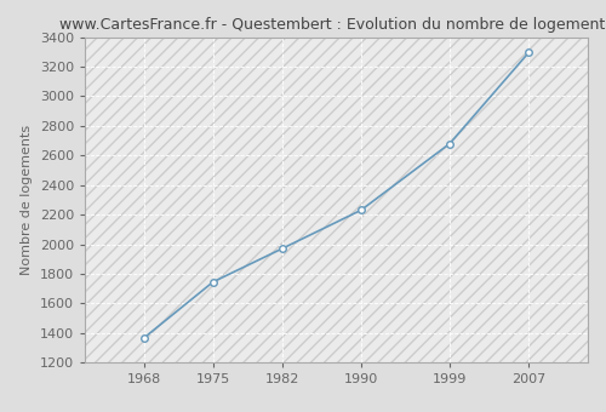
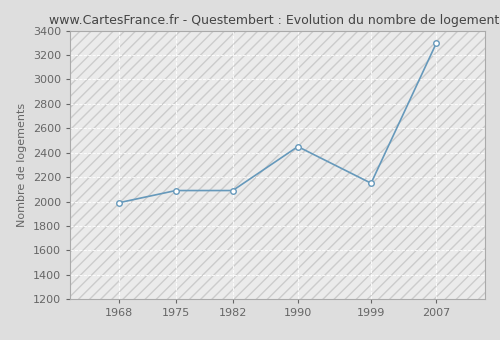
1968: 1370 -> 1990
1975: 1740 -> 2090
1982: 1970 -> 2090
1990: 2230 -> 2450
1999: 2680 -> 2150
